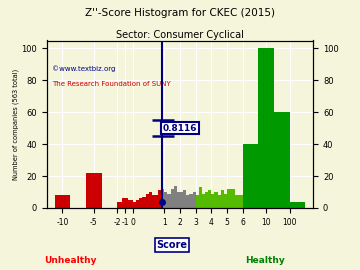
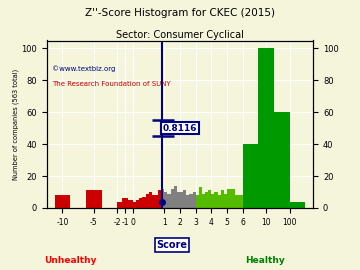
-5: 22 -> 11
